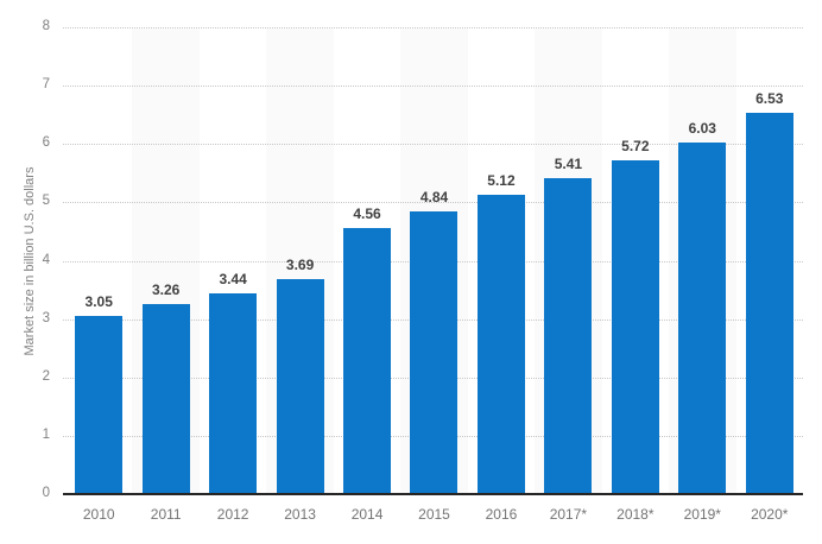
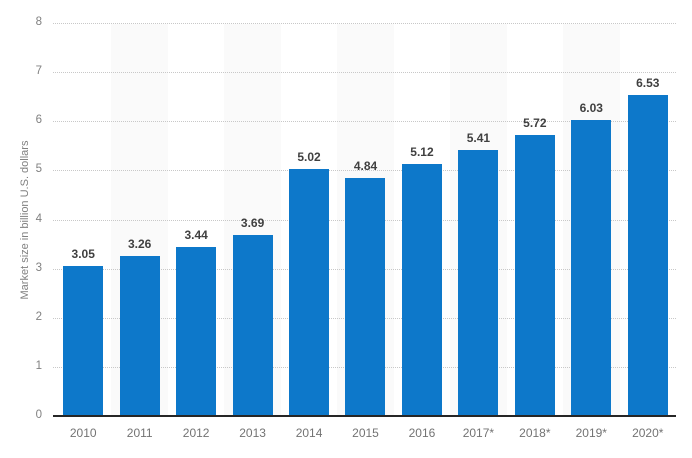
2014: 4.56 -> 5.02
